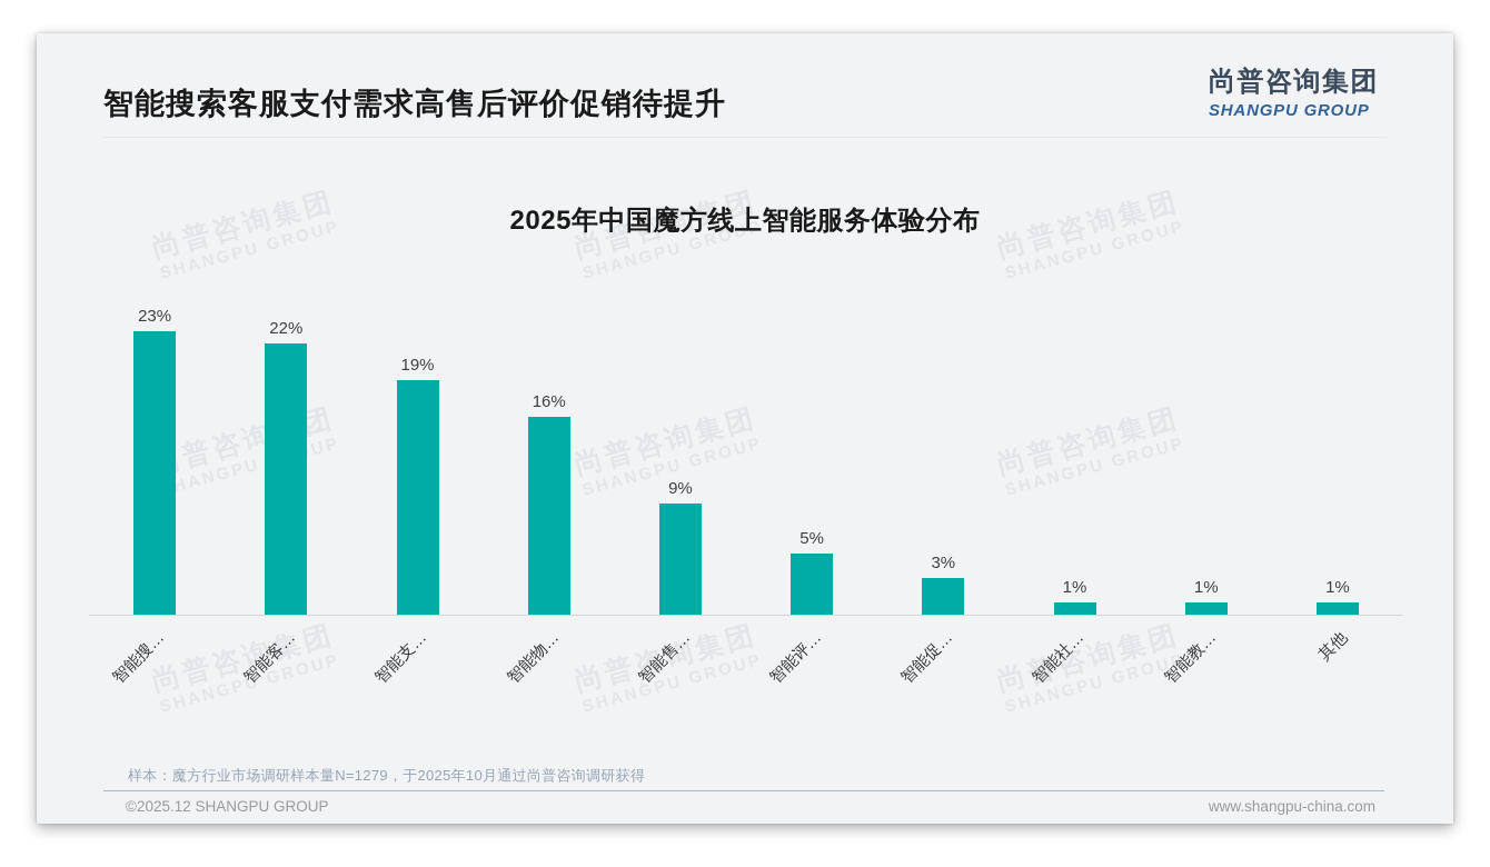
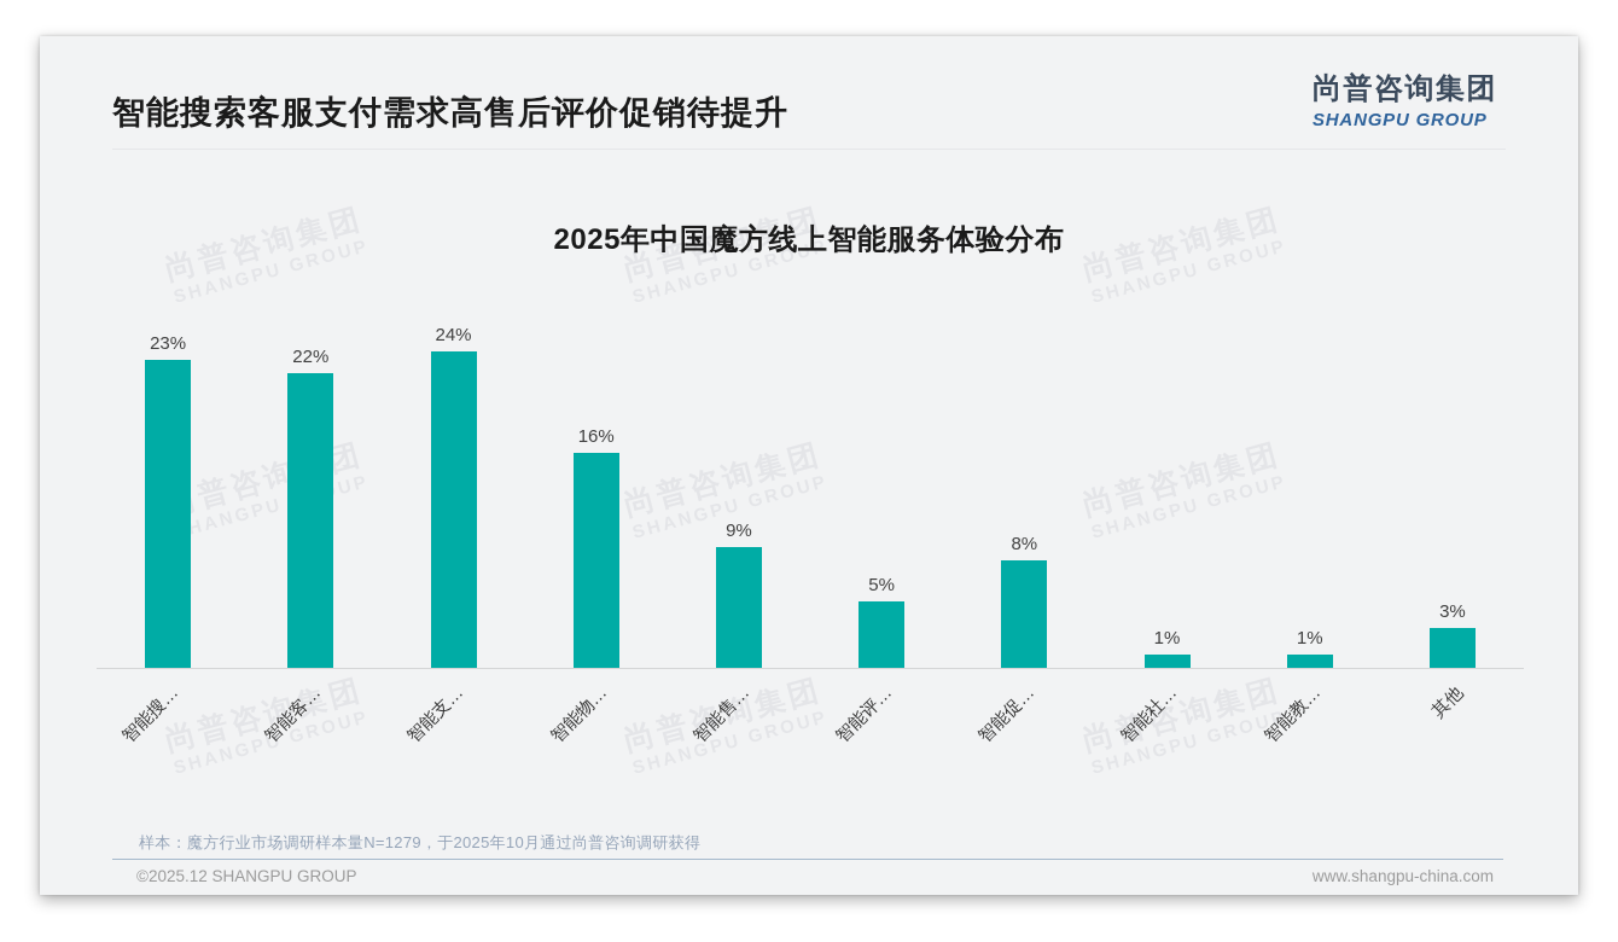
智能支…: 19% -> 24%
智能促…: 3% -> 8%
其他: 1% -> 3%
